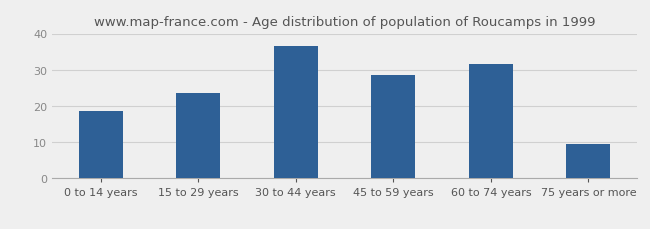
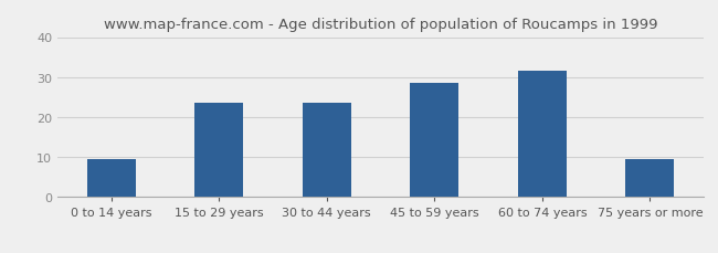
0 to 14 years: 18.5 -> 9.5
30 to 44 years: 36.5 -> 23.5
